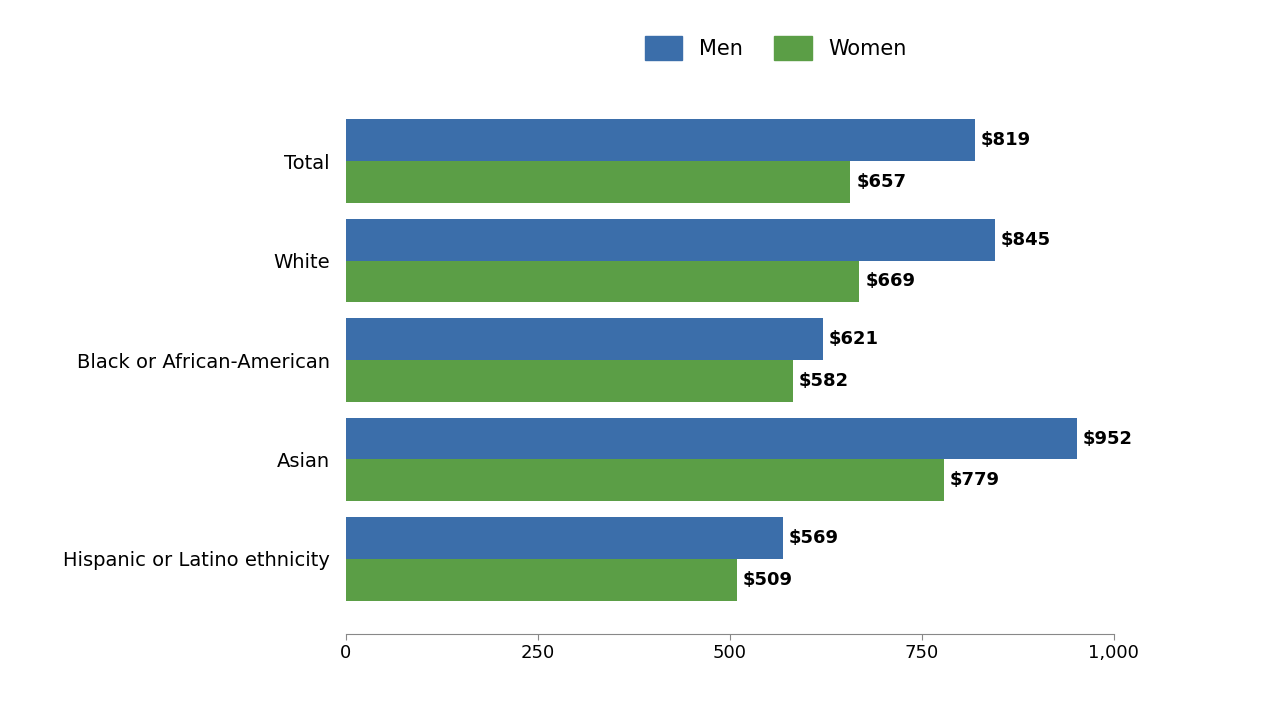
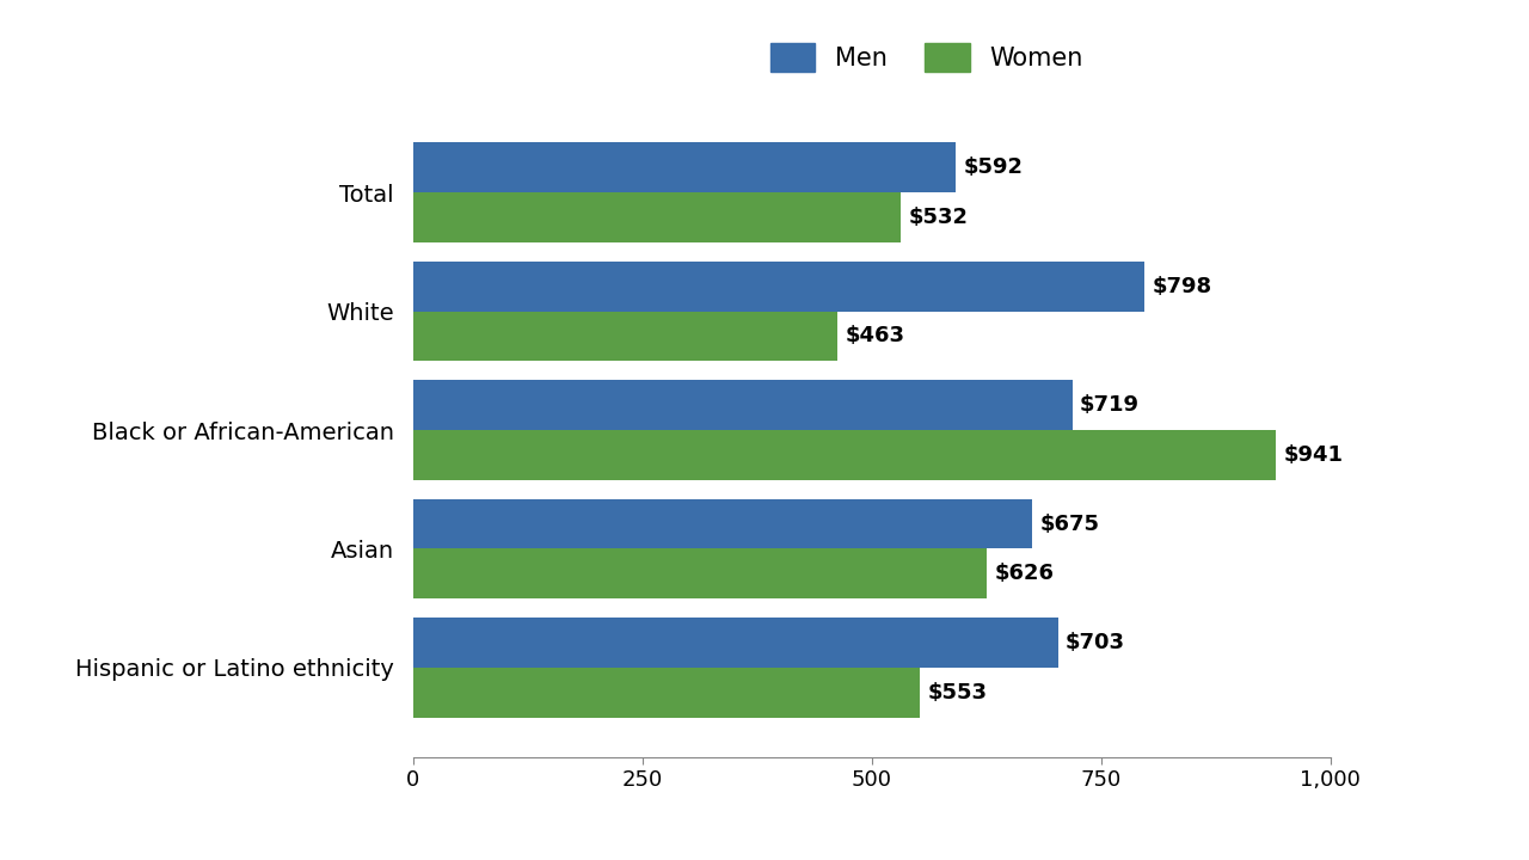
Men/Total: $819 -> $592
Women/Total: $657 -> $532
Men/White: $845 -> $798
Women/White: $669 -> $463
Men/Black or African-American: $621 -> $719
Women/Black or African-American: $582 -> $941
Men/Asian: $952 -> $675
Women/Asian: $779 -> $626
Men/Hispanic or Latino ethnicity: $569 -> $703
Women/Hispanic or Latino ethnicity: $509 -> $553
